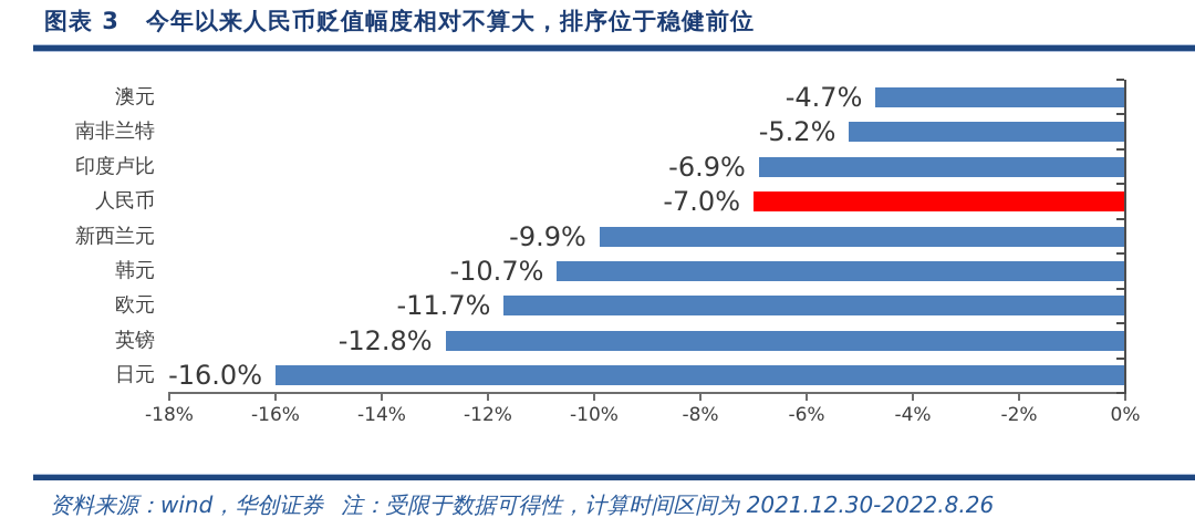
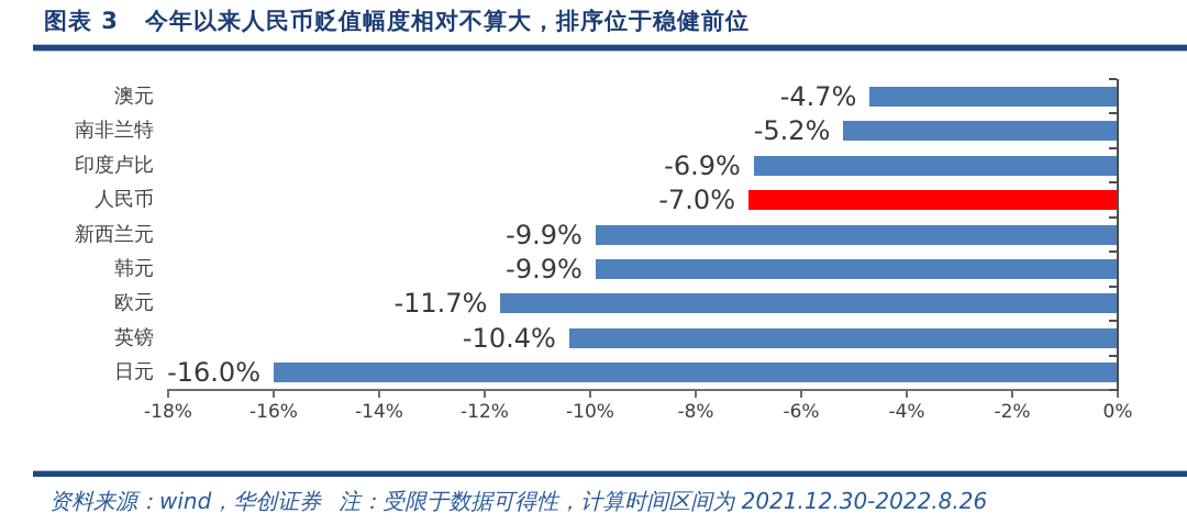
韩元: -10.7% -> -9.9%
英镑: -12.8% -> -10.4%
